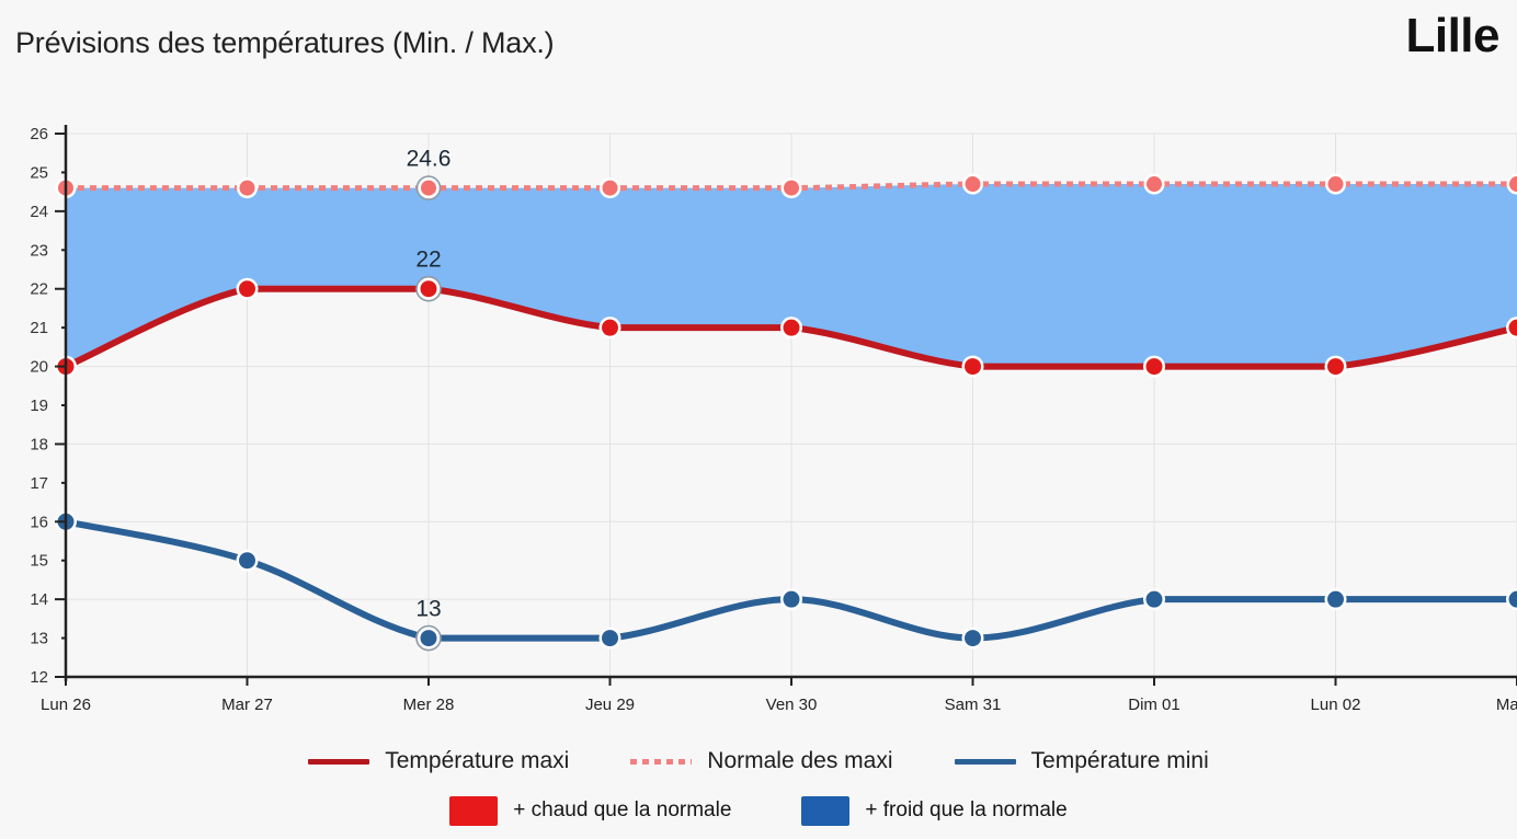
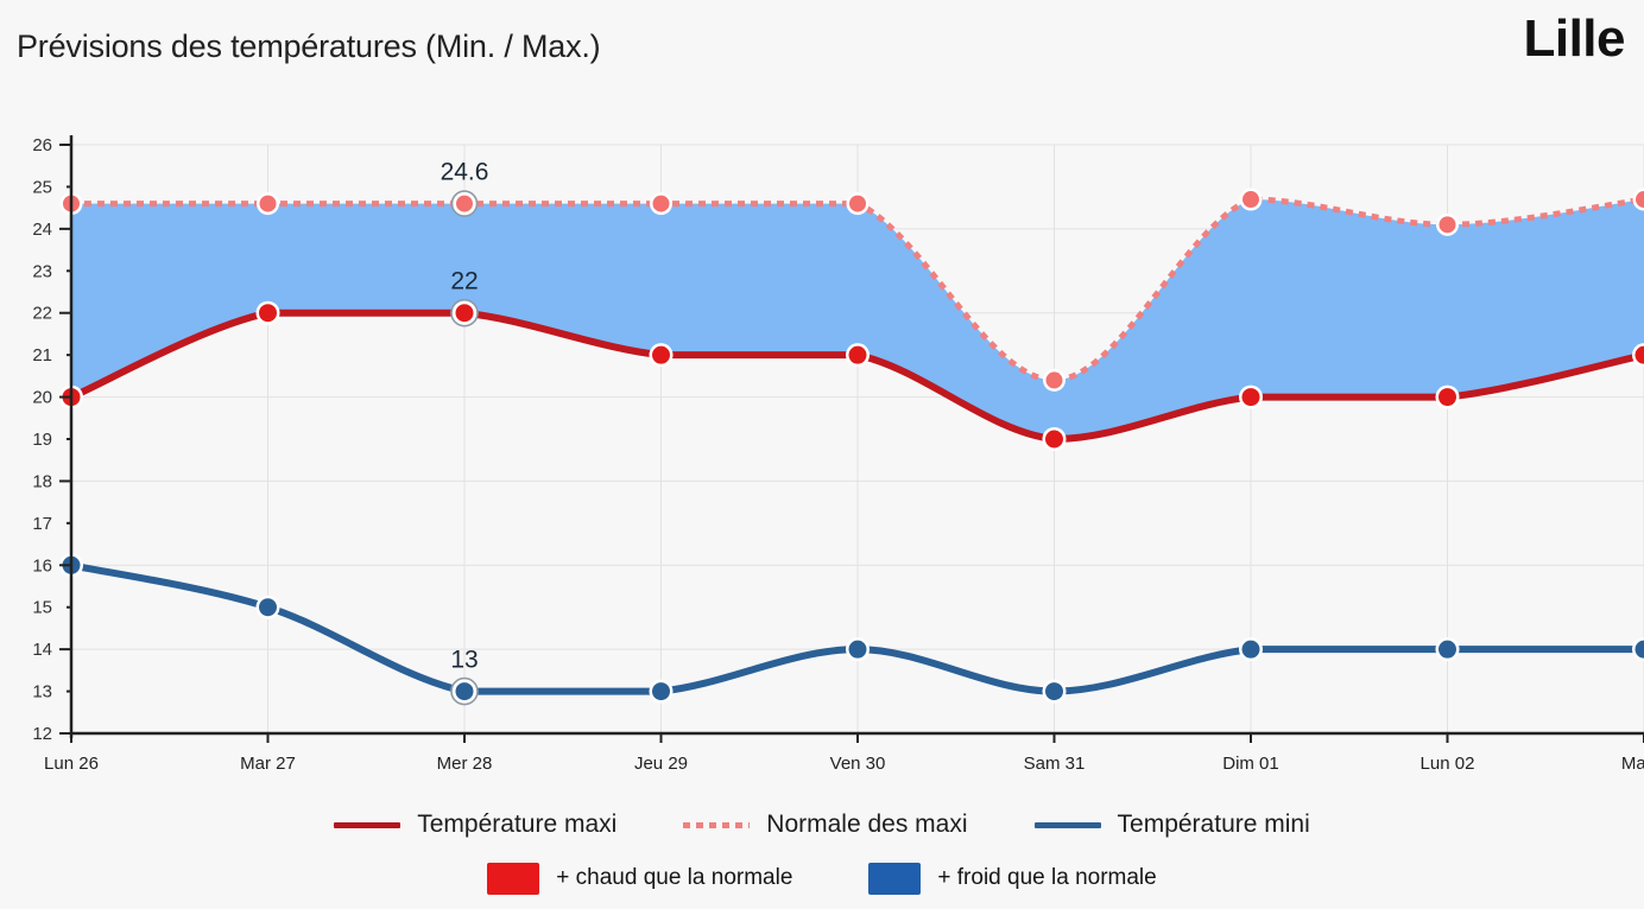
Température maxi/Sam 31: 20 -> 19
Normale des maxi/Sam 31: 24.7 -> 20.4
Normale des maxi/Lun 02: 24.7 -> 24.1
